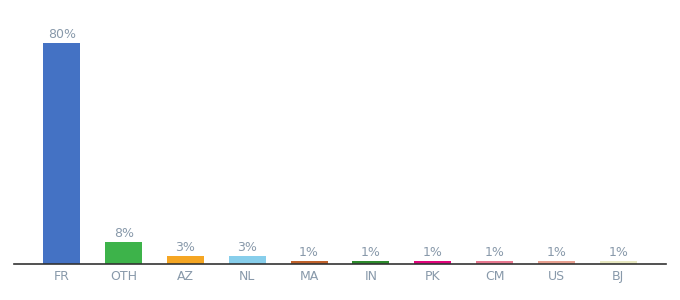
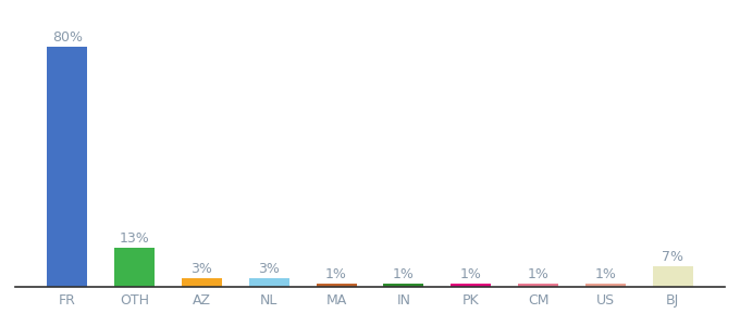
OTH: 8% -> 13%
BJ: 1% -> 7%
